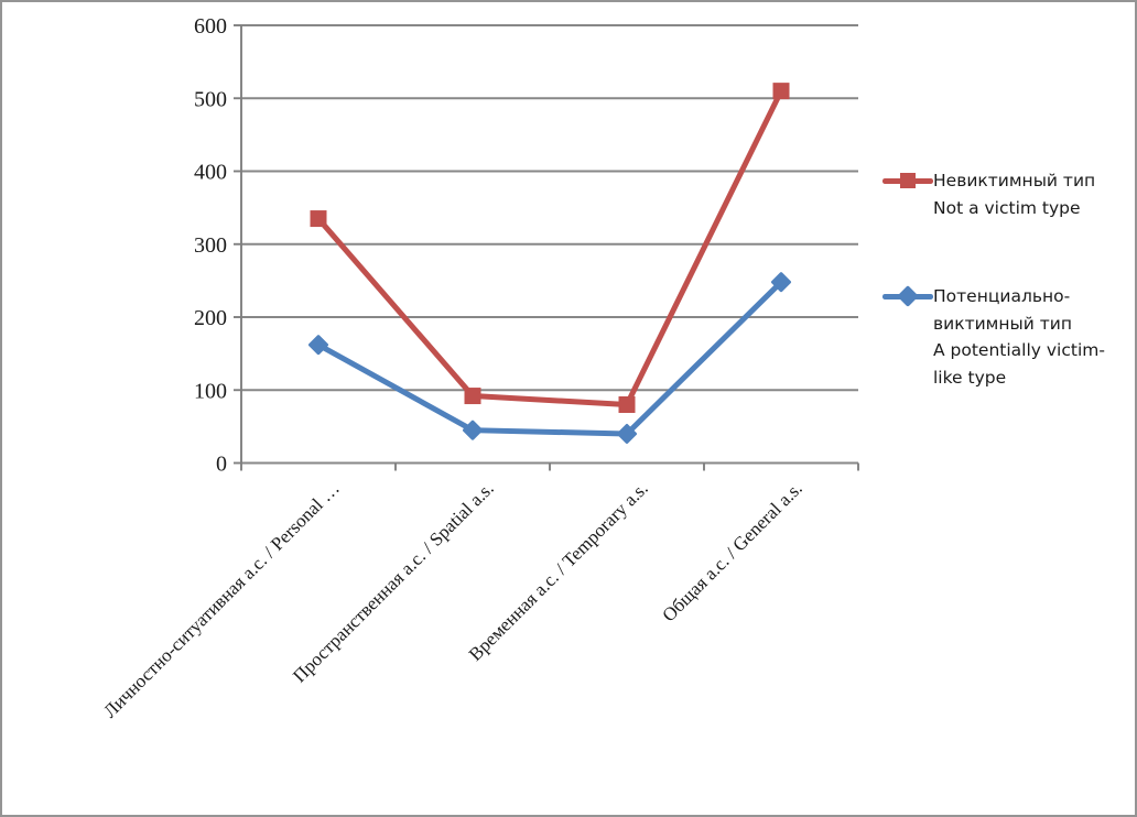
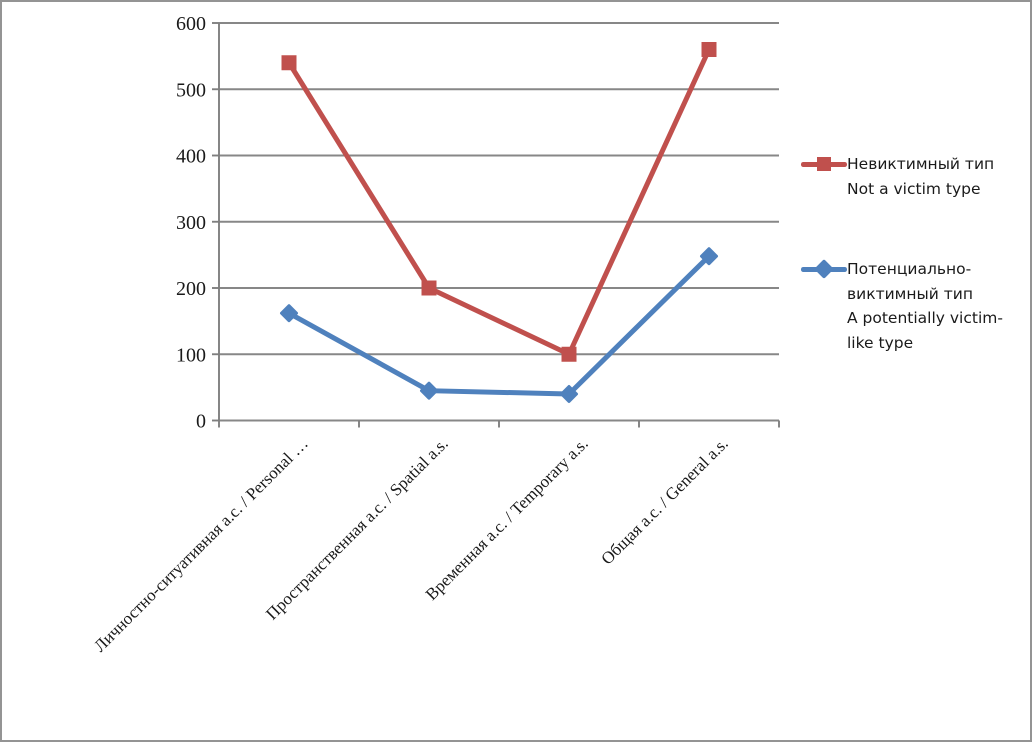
Невиктимный тип Not a victim type/Личностно-ситуативная а.с. / Personal …: 340 -> 540
Невиктимный тип Not a victim type/Пространственная а.с. / Spatial a.s.: 90 -> 200
Невиктимный тип Not a victim type/Временная а.с. / Temporary a.s.: 80 -> 100
Невиктимный тип Not a victim type/Общая а.с. / General a.s.: 510 -> 560
